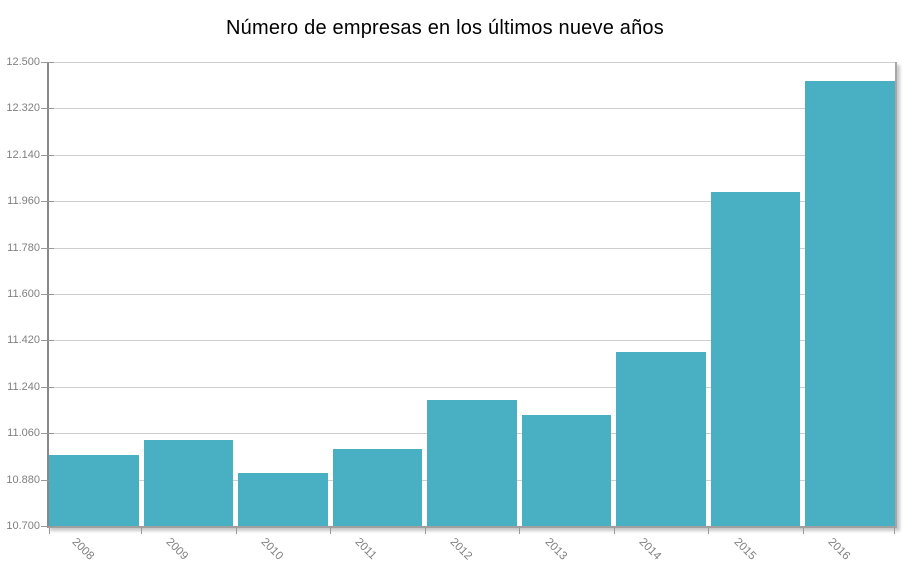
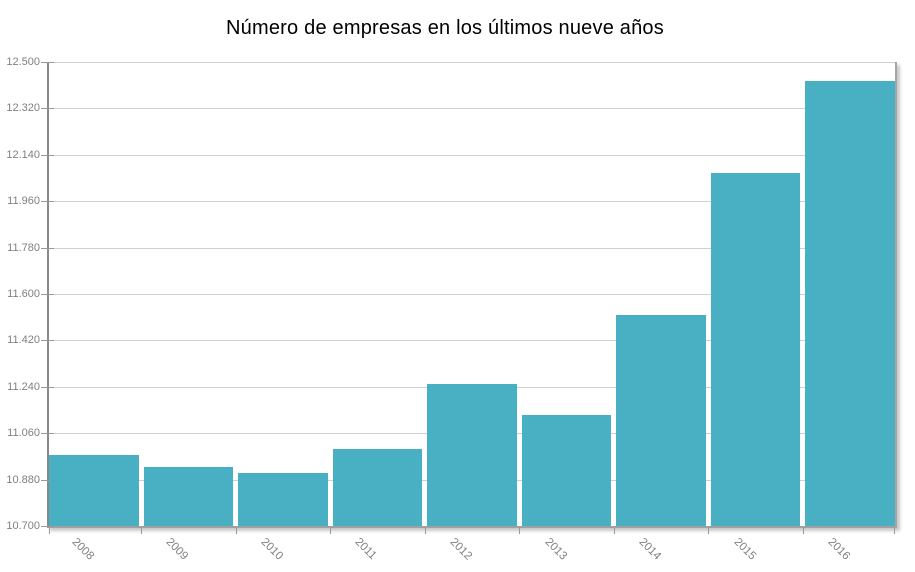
2009: 11040 -> 10930
2012: 11190 -> 11250
2014: 11380 -> 11520
2015: 12000 -> 12070
